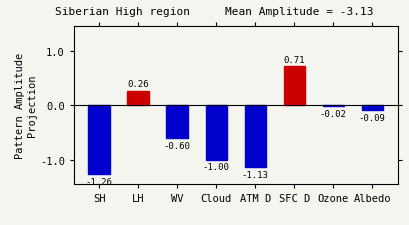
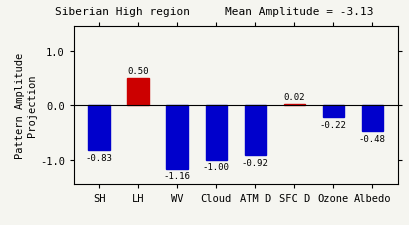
SH: -1.26 -> -0.83
LH: 0.26 -> 0.50
WV: -0.60 -> -1.16
ATM D: -1.13 -> -0.92
SFC D: 0.71 -> 0.02
Ozone: -0.02 -> -0.22
Albedo: -0.09 -> -0.48
